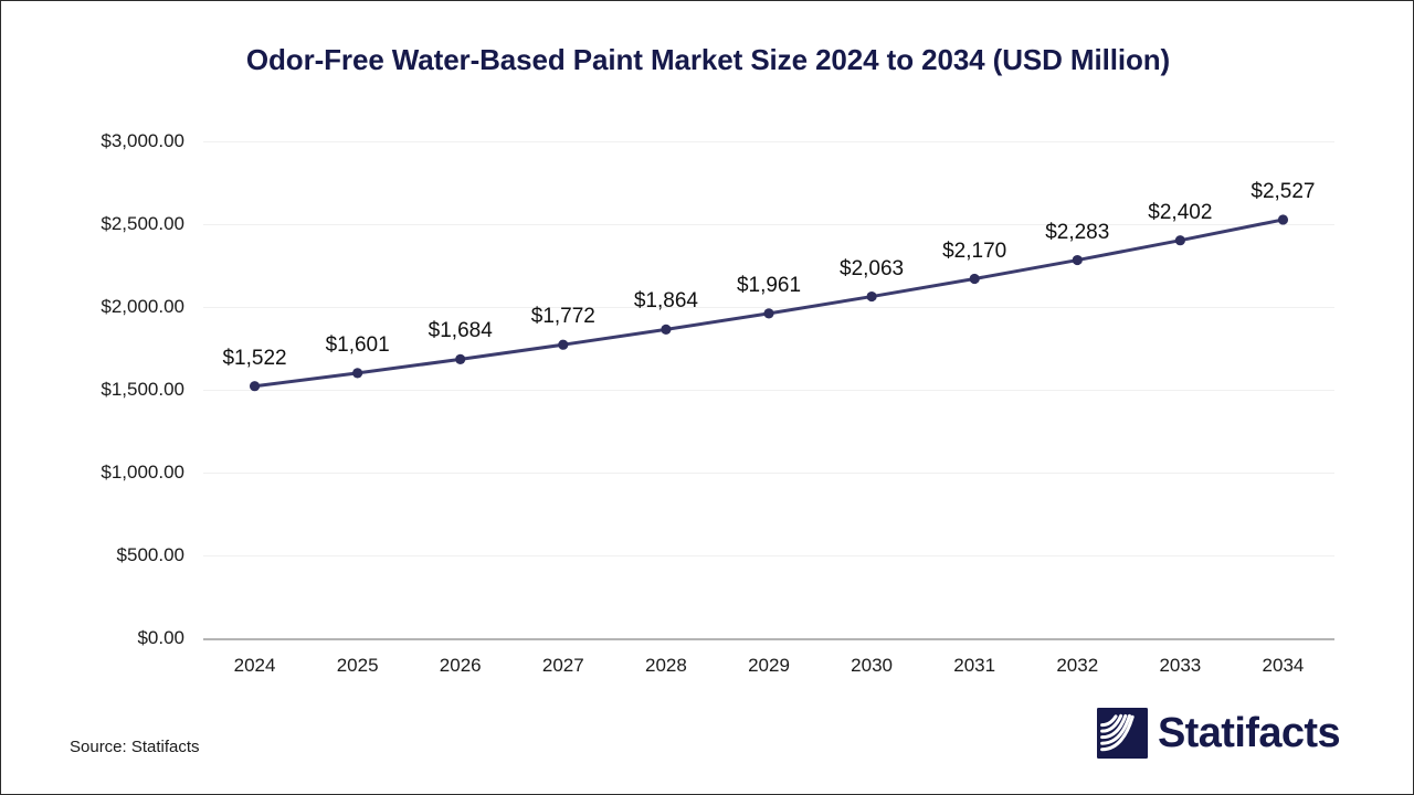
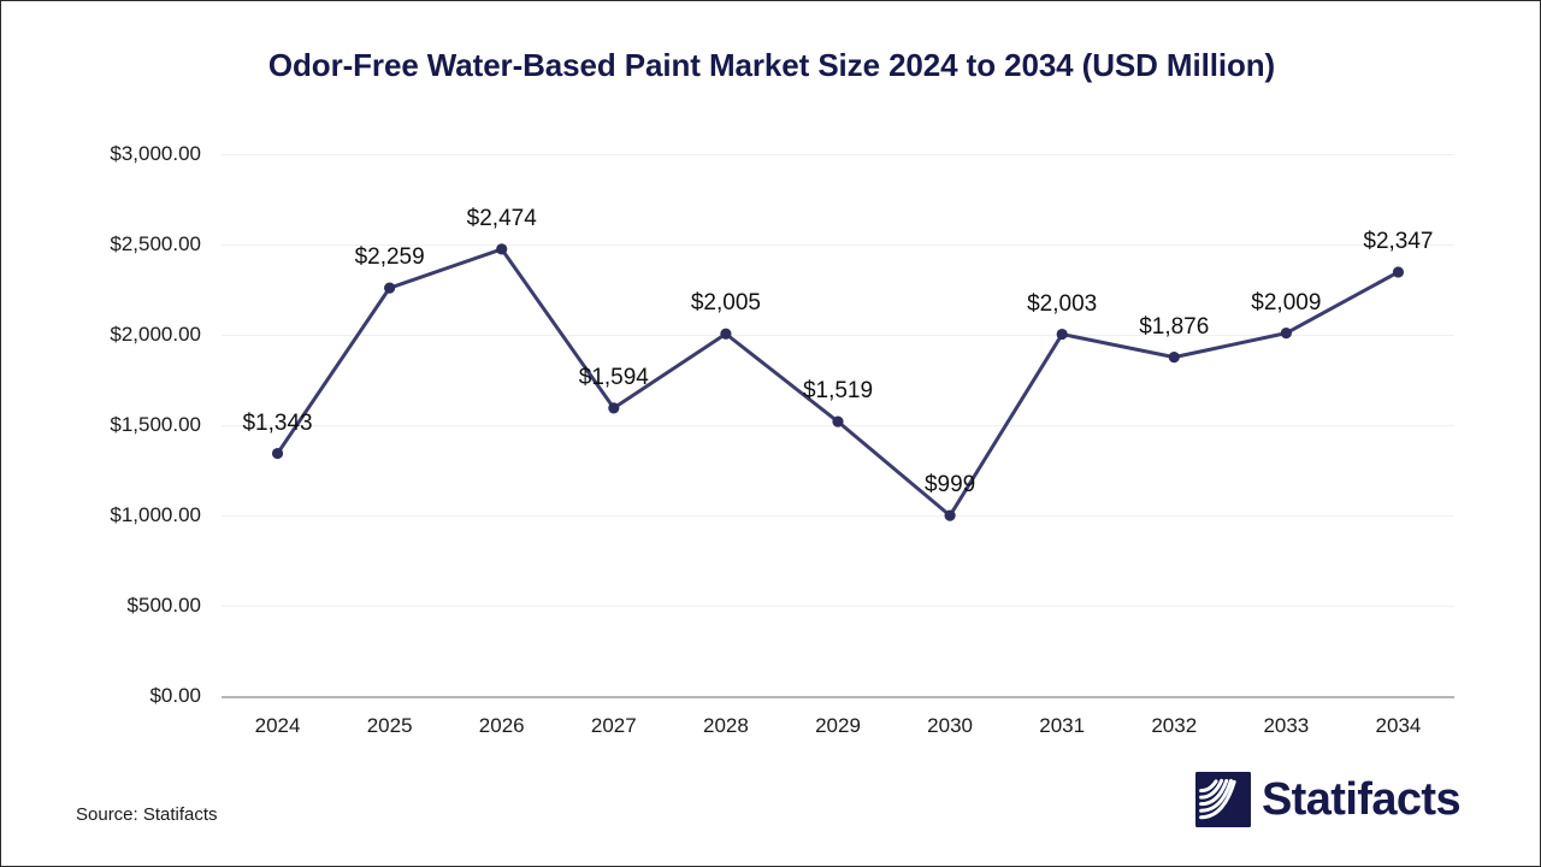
2024: $1,522 -> $1,343
2025: $1,601 -> $2,259
2026: $1,684 -> $2,474
2027: $1,772 -> $1,594
2028: $1,864 -> $2,005
2029: $1,961 -> $1,519
2030: $2,063 -> $999
2031: $2,170 -> $2,003
2032: $2,283 -> $1,876
2033: $2,402 -> $2,009
2034: $2,527 -> $2,347
